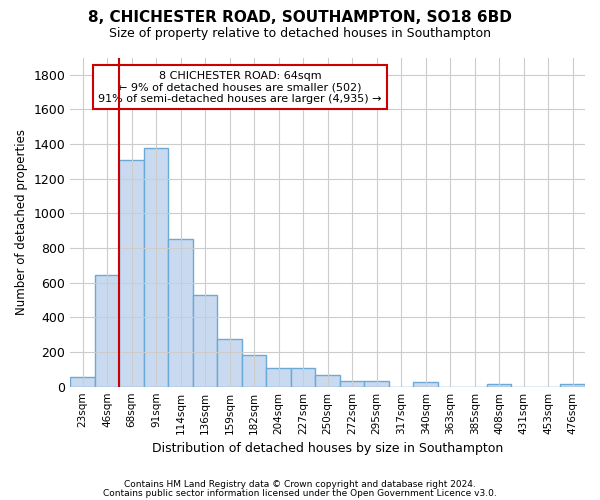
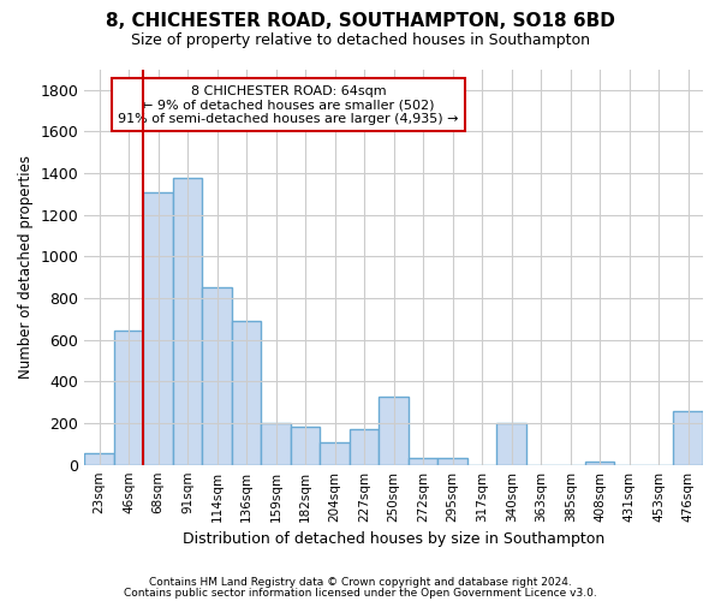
136sqm: 530 -> 690
159sqm: 280 -> 200
227sqm: 100 -> 170
250sqm: 60 -> 330
340sqm: 20 -> 200
476sqm: 20 -> 260
